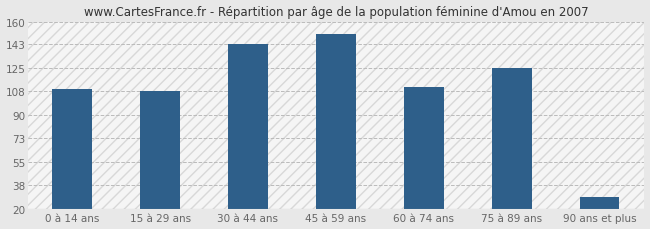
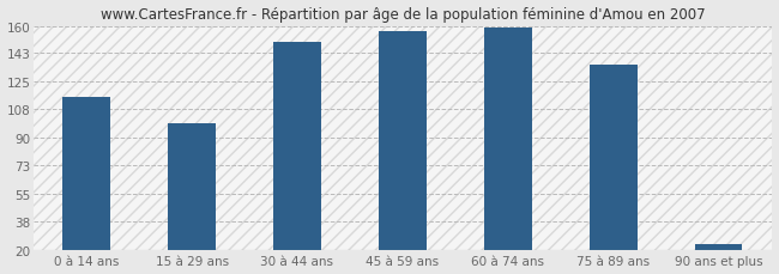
0 à 14 ans: 110 -> 116
15 à 29 ans: 108 -> 99
30 à 44 ans: 143 -> 150
45 à 59 ans: 151 -> 157
60 à 74 ans: 111 -> 159
75 à 89 ans: 125 -> 136
90 ans et plus: 29 -> 24
